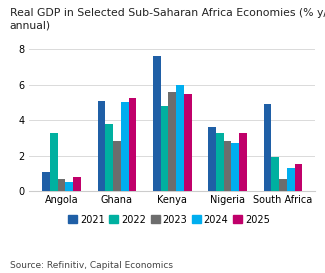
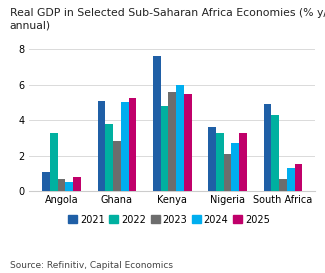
2023/Nigeria: 2.9 -> 2.1
2022/South Africa: 1.9 -> 4.3
